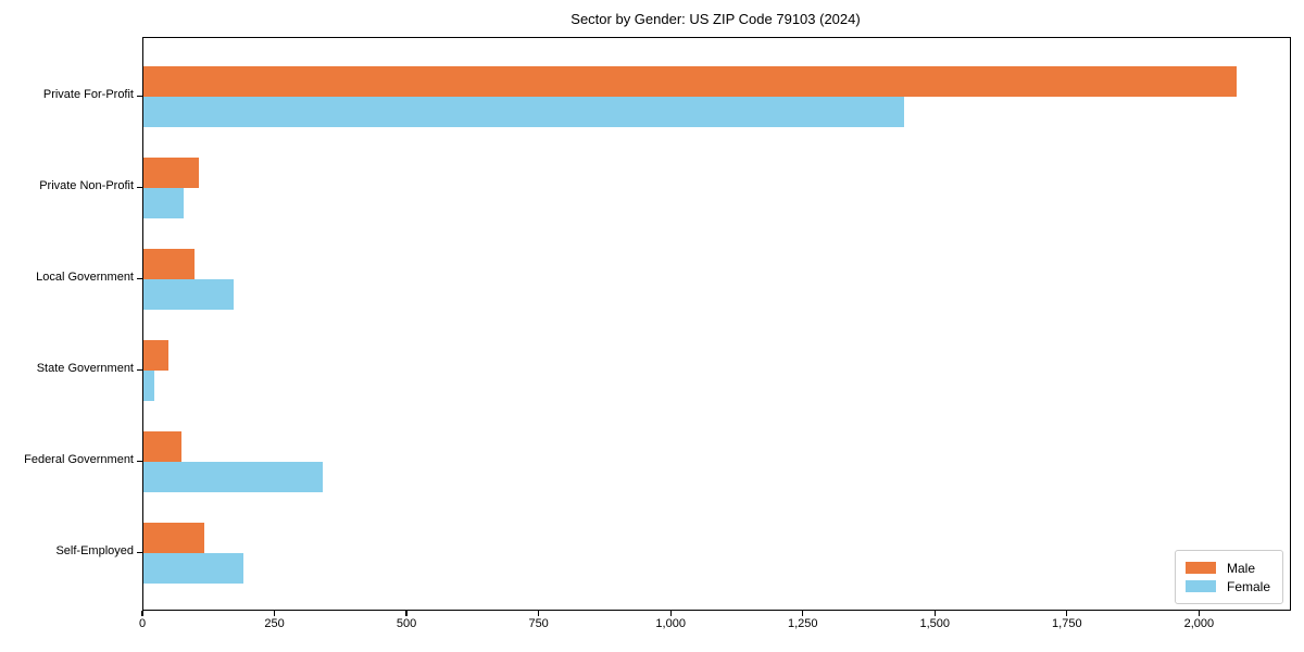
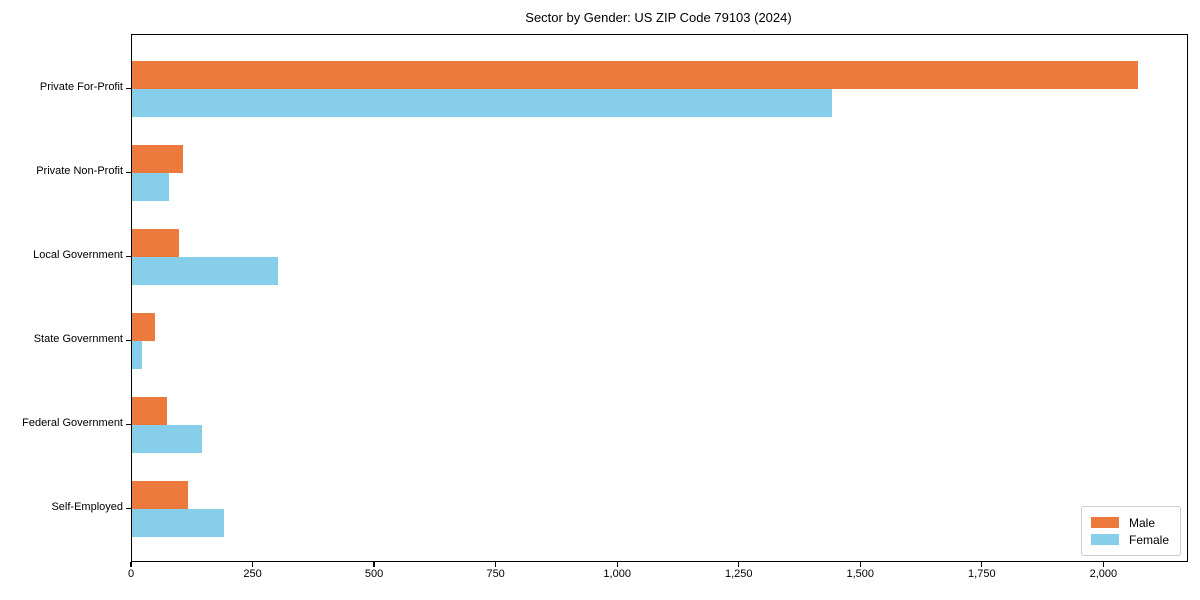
Female/Local Government: 170 -> 300
Female/Federal Government: 340 -> 140
